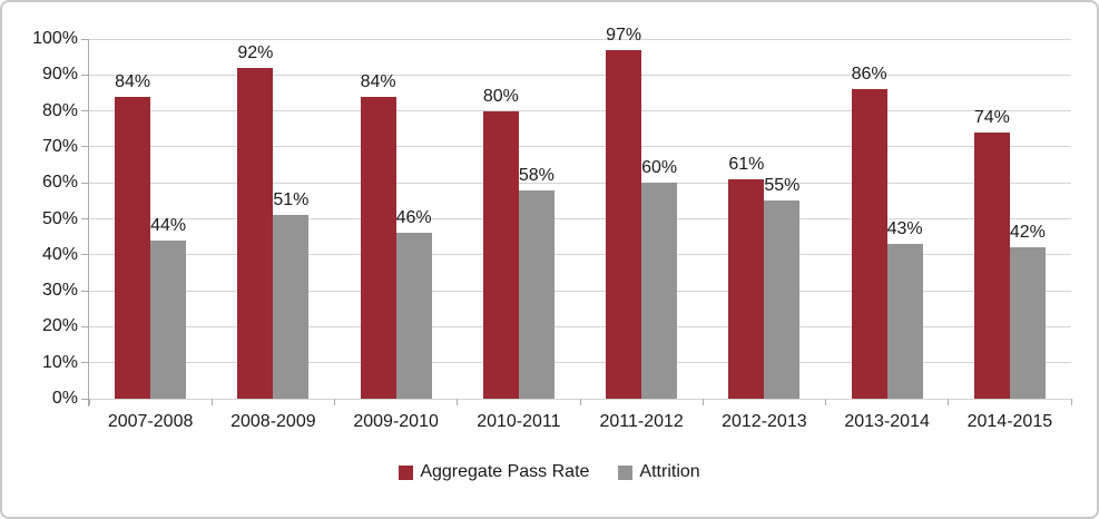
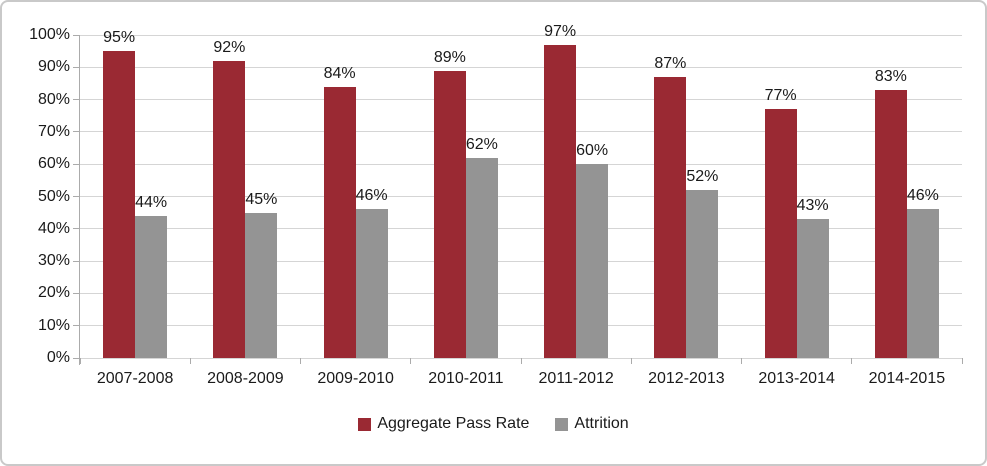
Aggregate Pass Rate/2007-2008: 84% -> 95%
Attrition/2008-2009: 51% -> 45%
Aggregate Pass Rate/2010-2011: 80% -> 89%
Attrition/2010-2011: 58% -> 62%
Aggregate Pass Rate/2012-2013: 61% -> 87%
Attrition/2012-2013: 55% -> 52%
Aggregate Pass Rate/2013-2014: 86% -> 77%
Aggregate Pass Rate/2014-2015: 74% -> 83%
Attrition/2014-2015: 42% -> 46%
